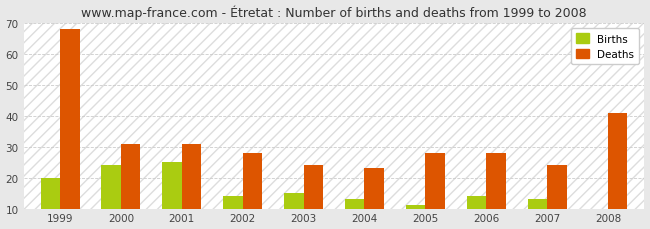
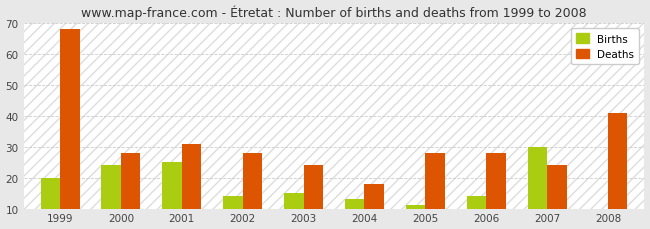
Deaths/2000: 31 -> 28
Deaths/2004: 23 -> 18
Births/2007: 13 -> 30
